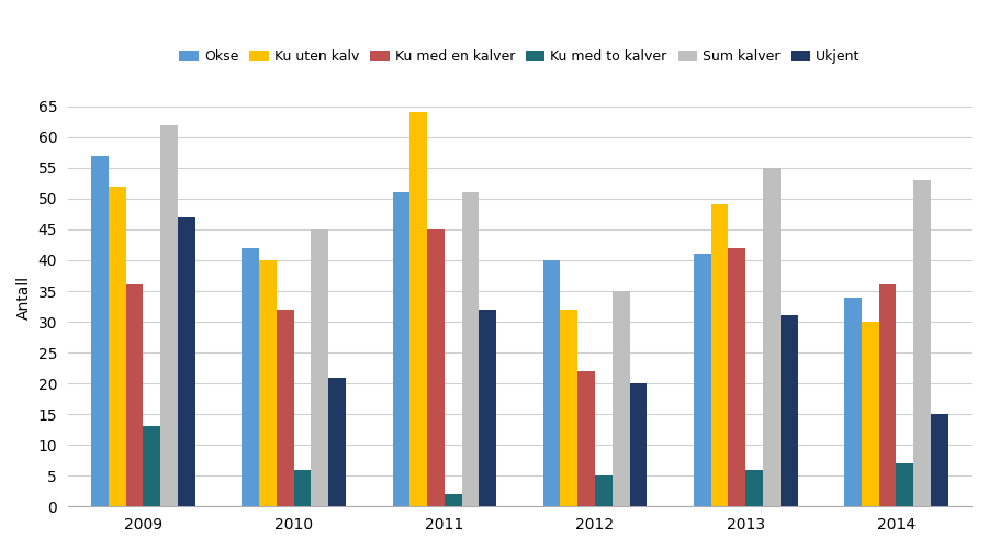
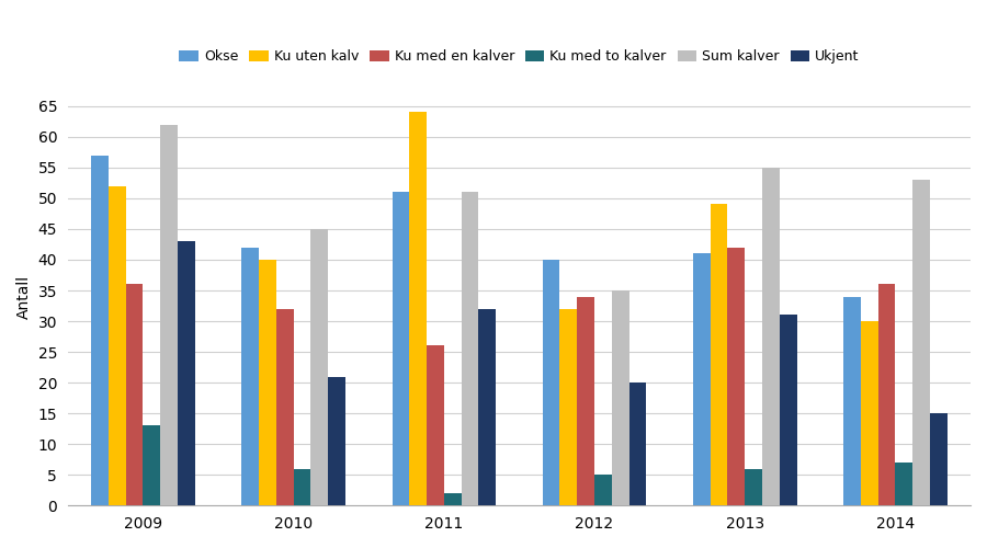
Ukjent/2009: 47 -> 43
Ku med en kalver/2011: 45 -> 26
Ku med en kalver/2012: 22 -> 34
